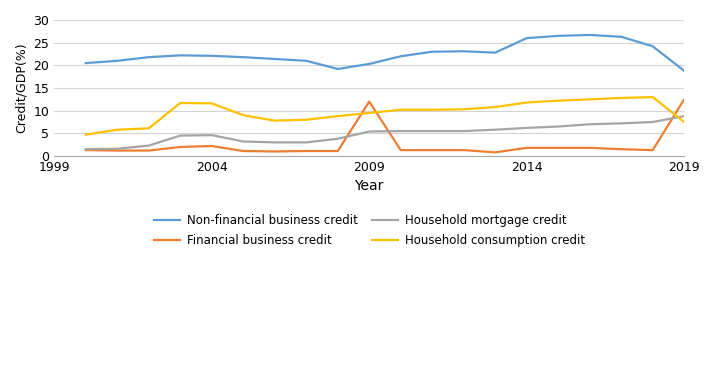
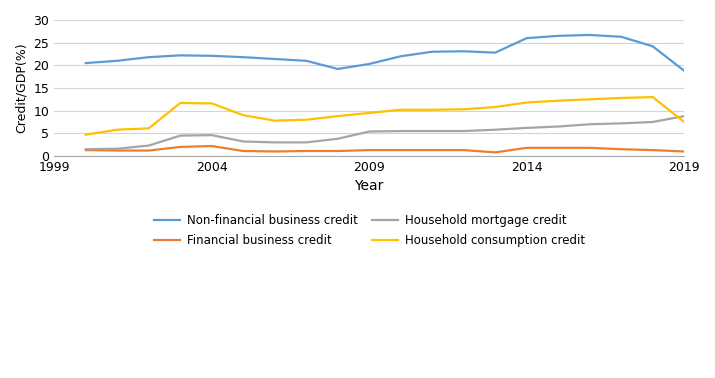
Financial business credit/2009: 12.0 -> 1.3
Financial business credit/2019: 12.5 -> 1.0
